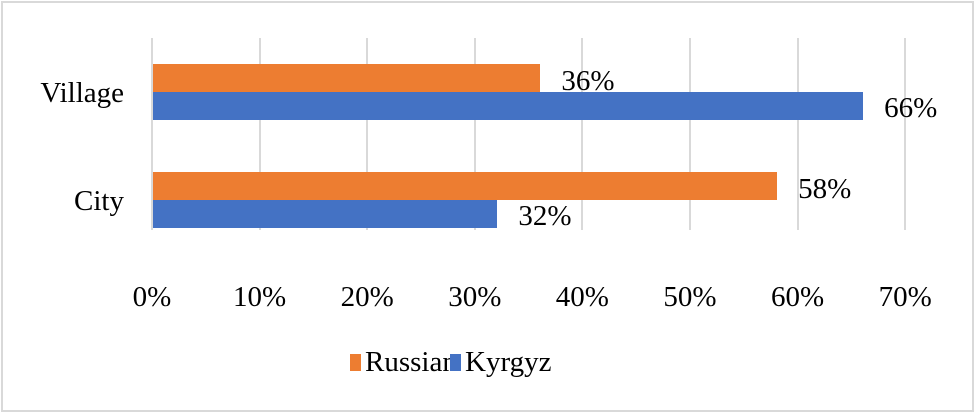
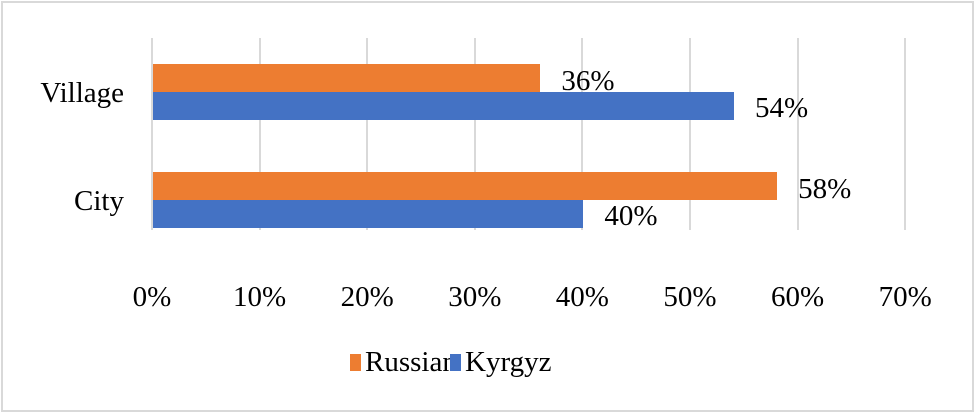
Kyrgyz/Village: 66% -> 54%
Kyrgyz/City: 32% -> 40%
